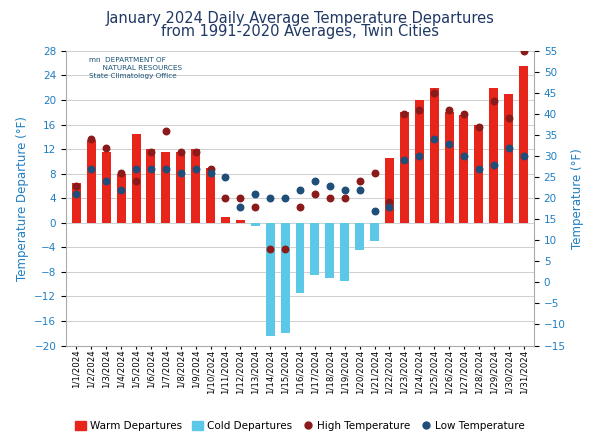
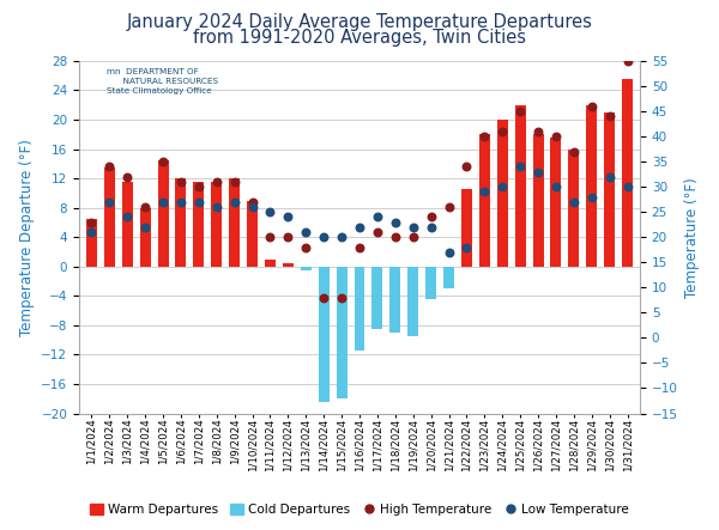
High Temperature/1/5/2024: 24 -> 35
High Temperature/1/7/2024: 36 -> 30
Low Temperature/1/12/2024: 18 -> 24
High Temperature/1/22/2024: 19 -> 34
High Temperature/1/29/2024: 43 -> 46
High Temperature/1/30/2024: 39 -> 44
